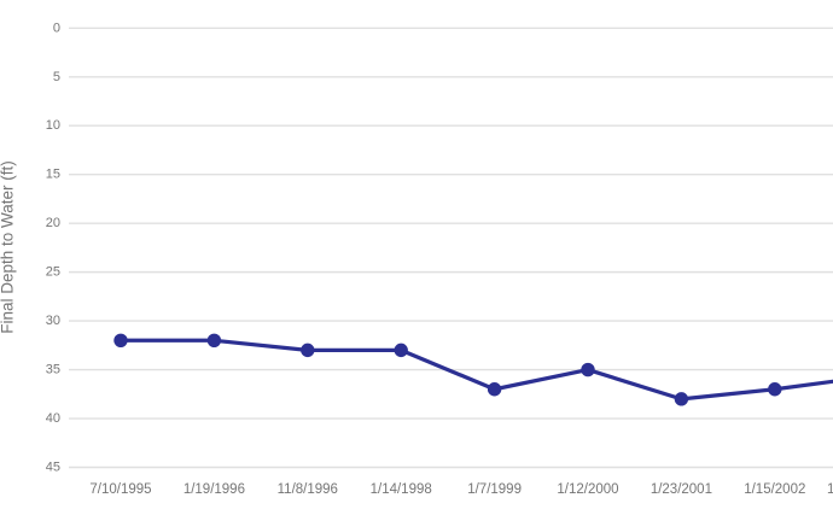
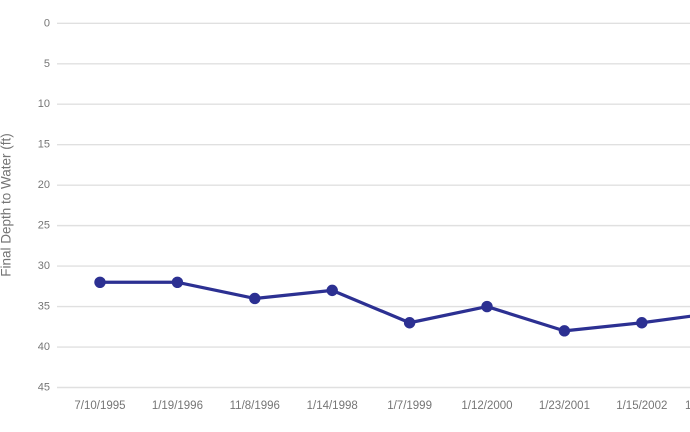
11/8/1996: 33 -> 34
